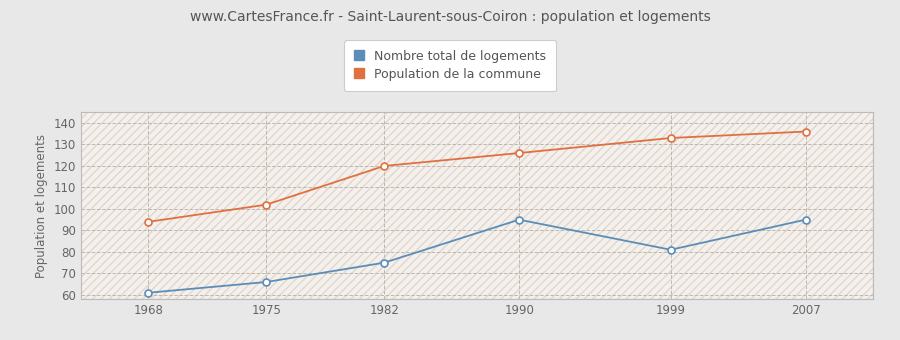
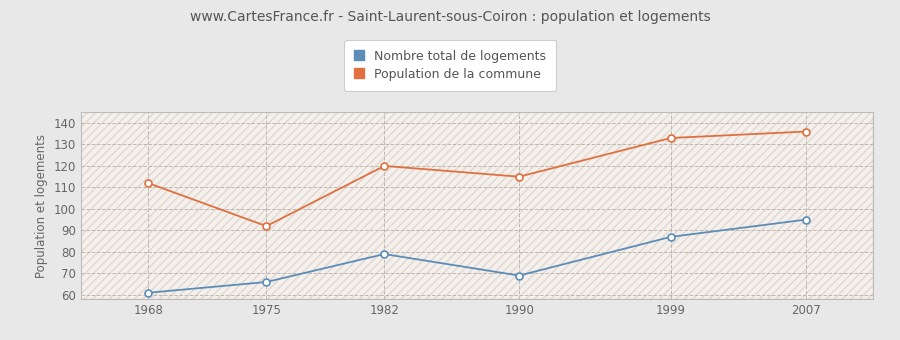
Population de la commune/1968: 94 -> 112
Population de la commune/1975: 102 -> 92
Nombre total de logements/1982: 75 -> 79
Nombre total de logements/1990: 95 -> 69
Population de la commune/1990: 126 -> 115
Nombre total de logements/1999: 81 -> 87
